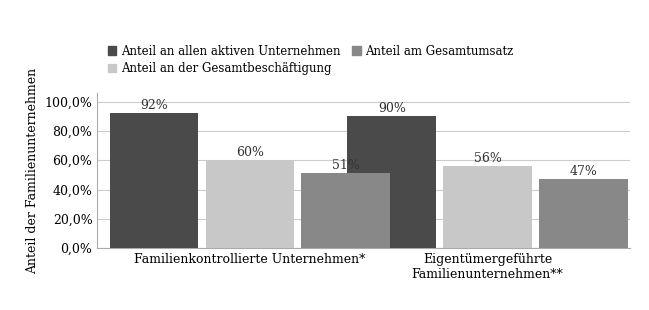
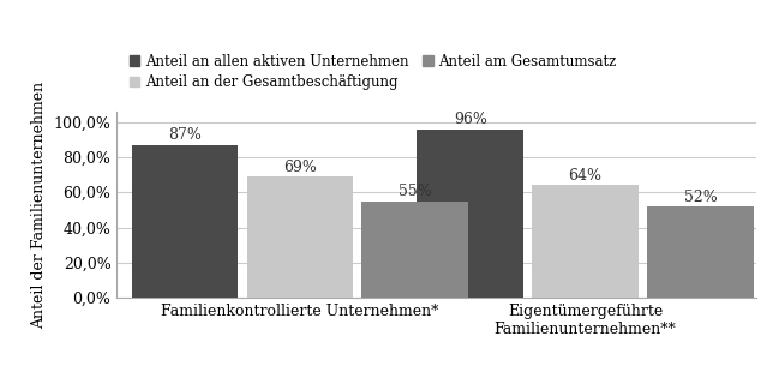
Anteil an allen aktiven Unternehmen/Familienkontrollierte Unternehmen*: 92% -> 87%
Anteil an der Gesamtbeschäftigung/Familienkontrollierte Unternehmen*: 60% -> 69%
Anteil am Gesamtumsatz/Familienkontrollierte Unternehmen*: 51% -> 55%
Anteil an allen aktiven Unternehmen/Eigentümergeführte Familienunternehmen**: 90% -> 96%
Anteil an der Gesamtbeschäftigung/Eigentümergeführte Familienunternehmen**: 56% -> 64%
Anteil am Gesamtumsatz/Eigentümergeführte Familienunternehmen**: 47% -> 52%
